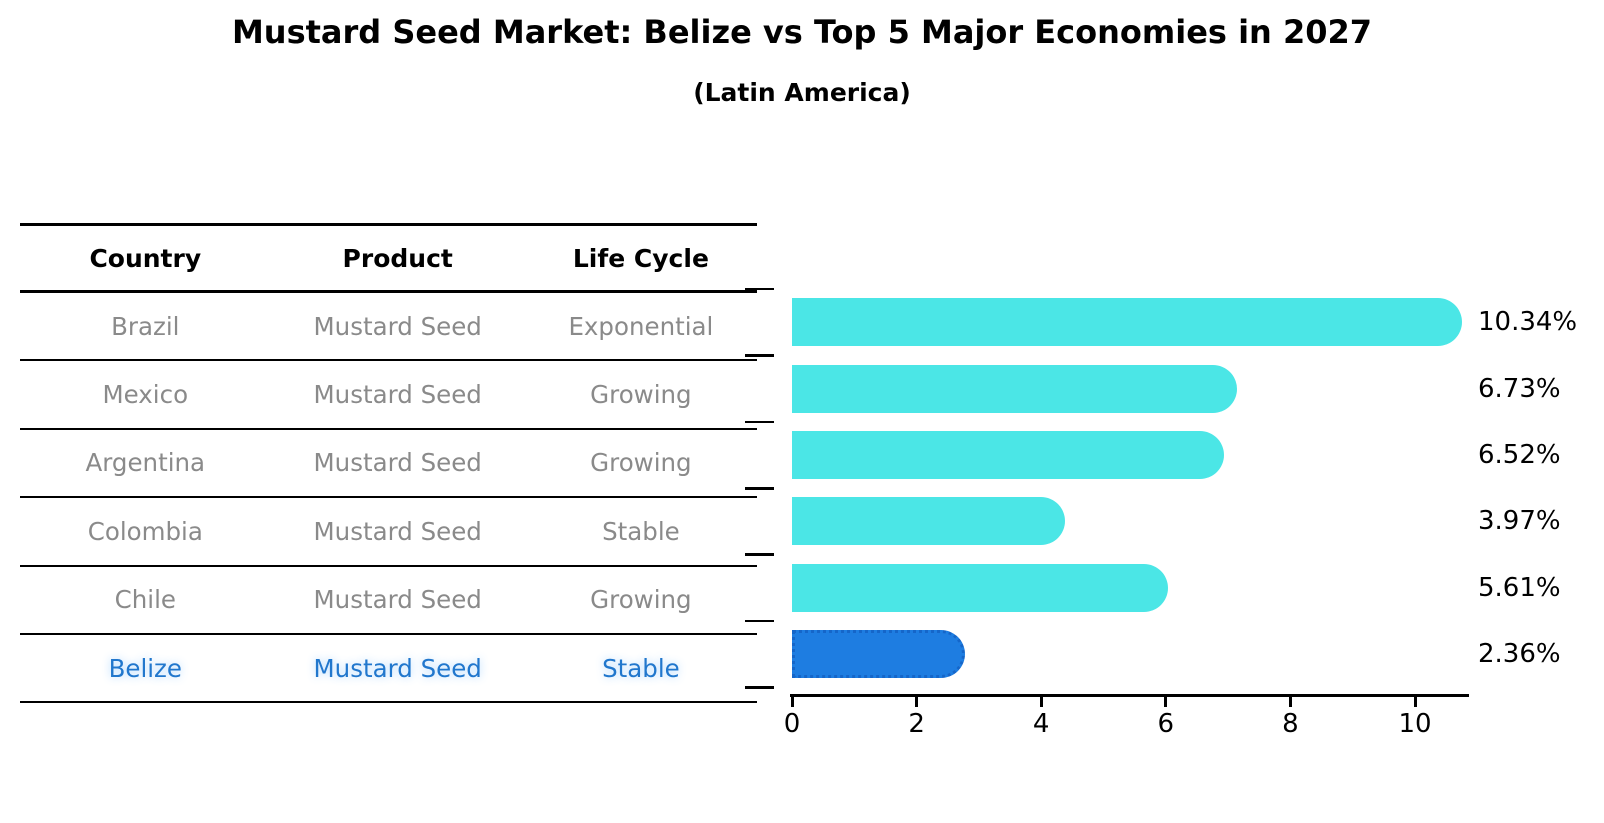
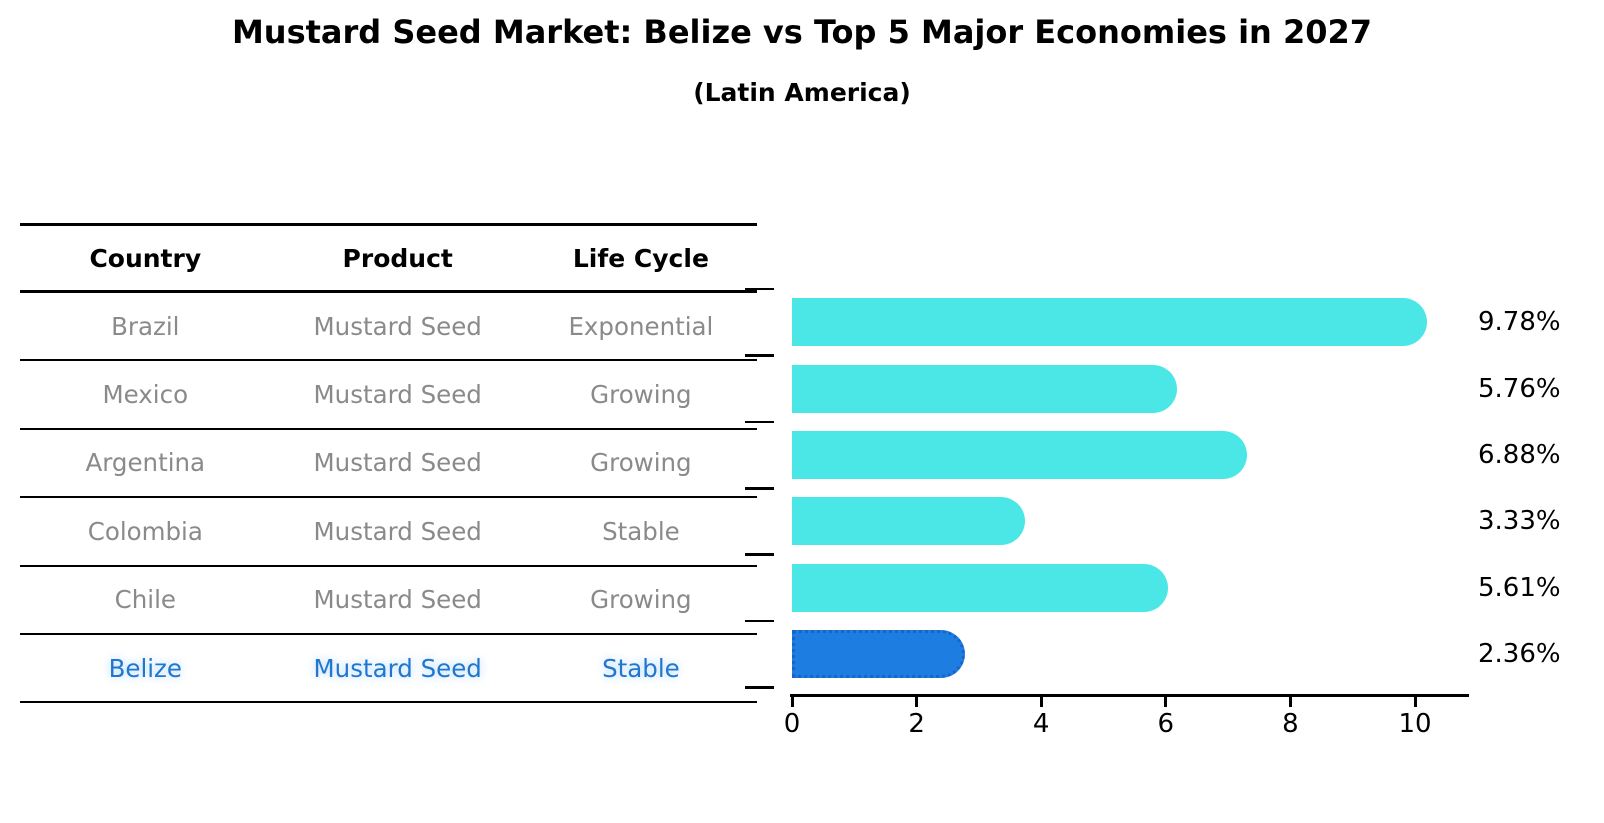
Brazil: 10.34% -> 9.78%
Mexico: 6.73% -> 5.76%
Argentina: 6.52% -> 6.88%
Colombia: 3.97% -> 3.33%
